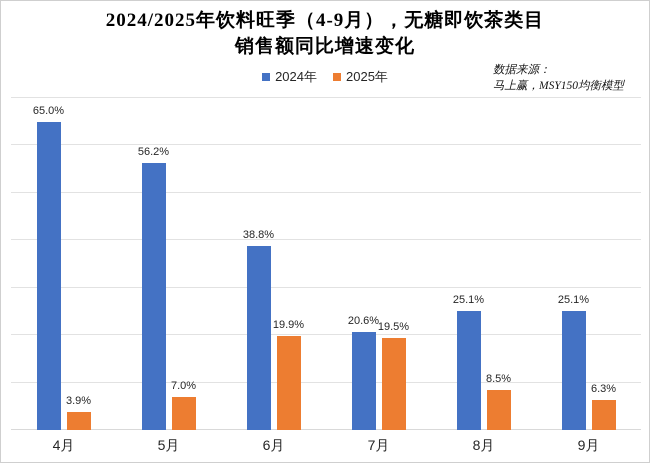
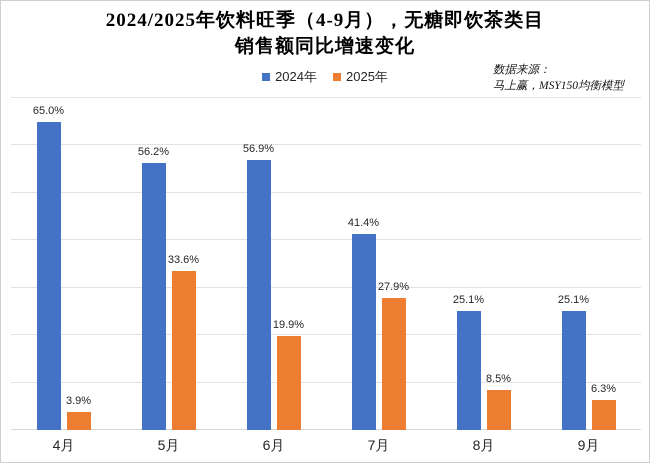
2025年/5月: 7.0% -> 33.6%
2024年/6月: 38.8% -> 56.9%
2024年/7月: 20.6% -> 41.4%
2025年/7月: 19.5% -> 27.9%
